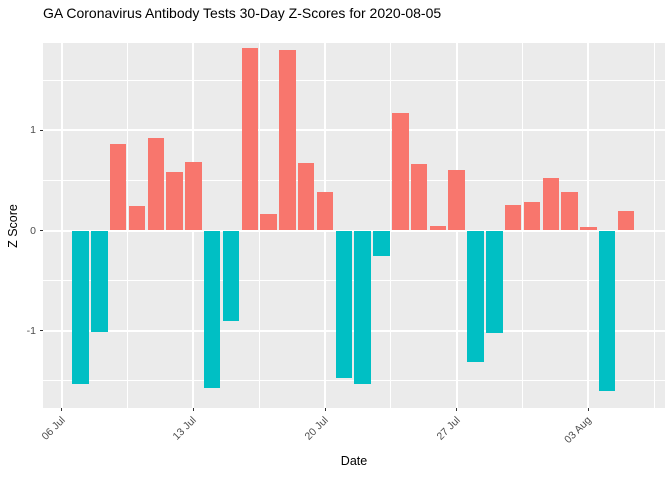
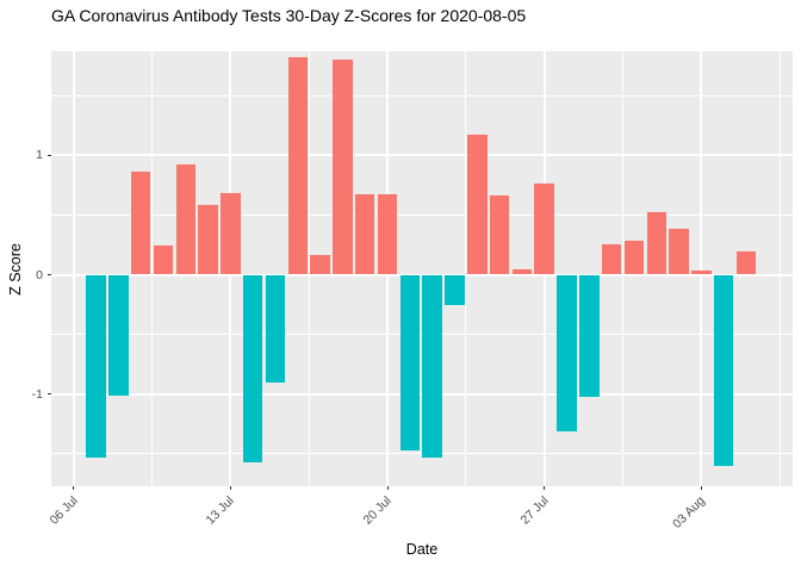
20 Jul: 0.38 -> 0.67
27 Jul: 0.60 -> 0.76
